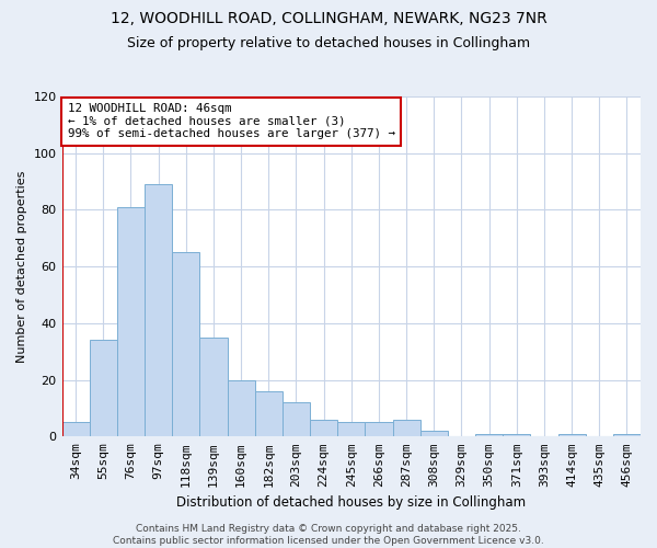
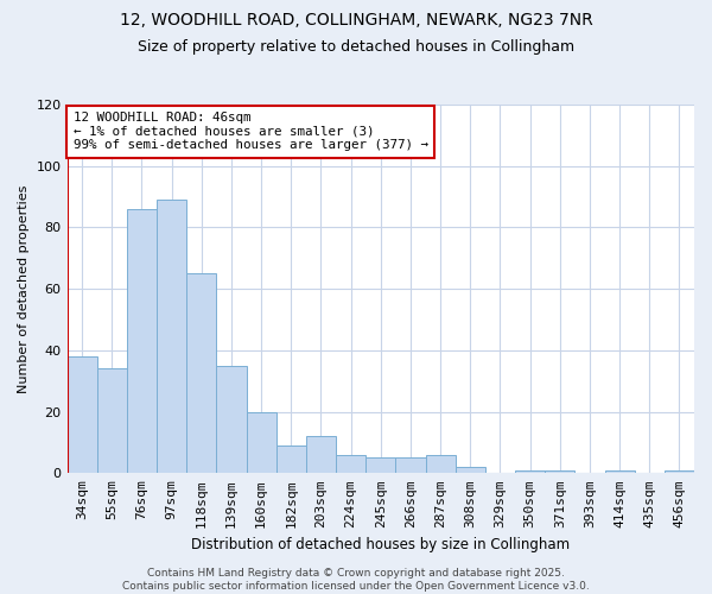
34sqm: 5 -> 38
76sqm: 81 -> 86
182sqm: 16 -> 9
